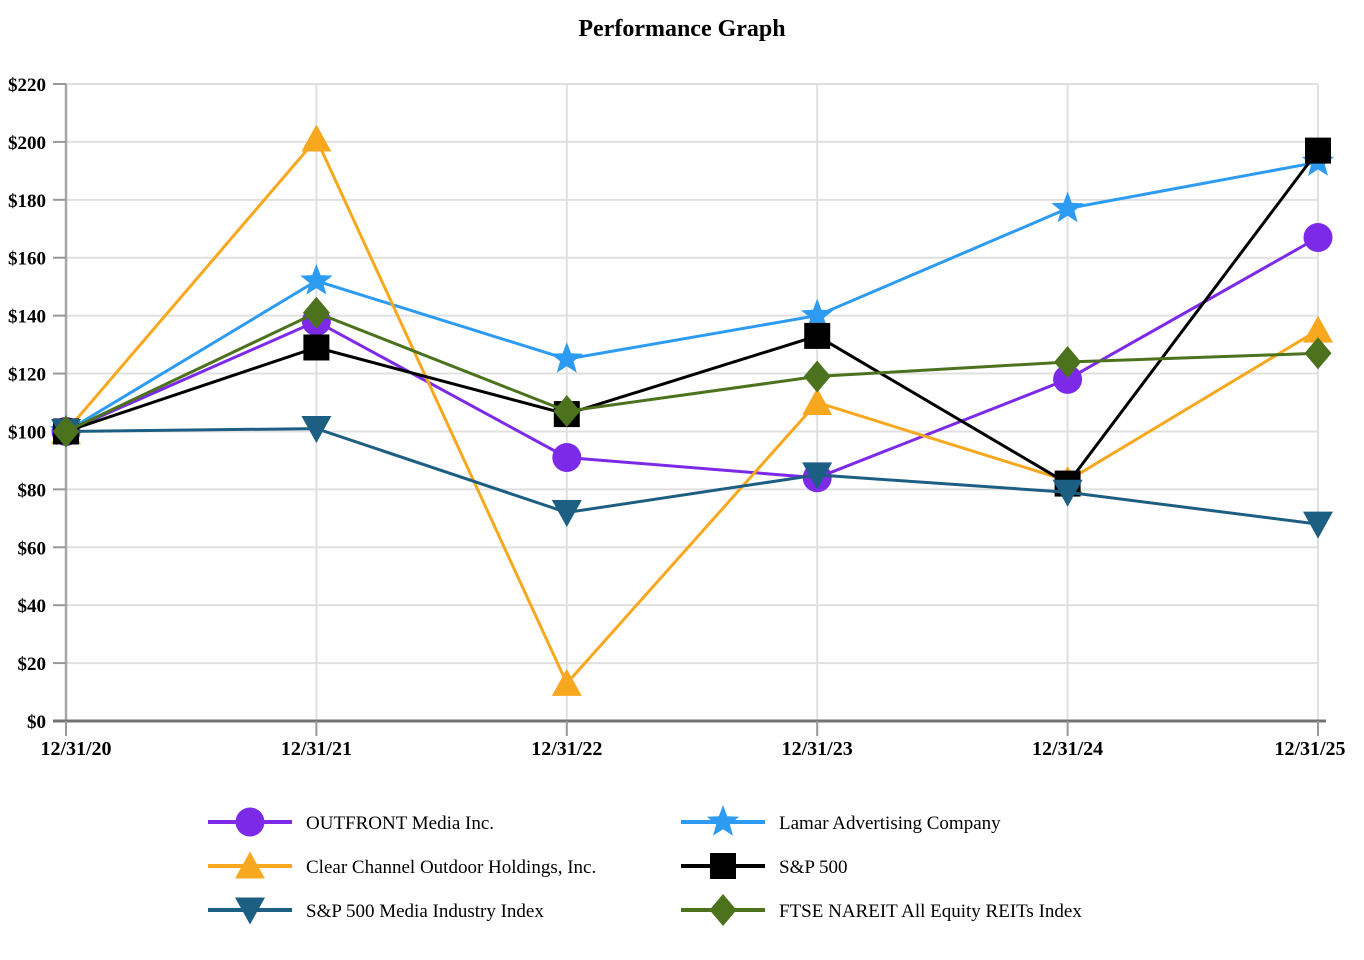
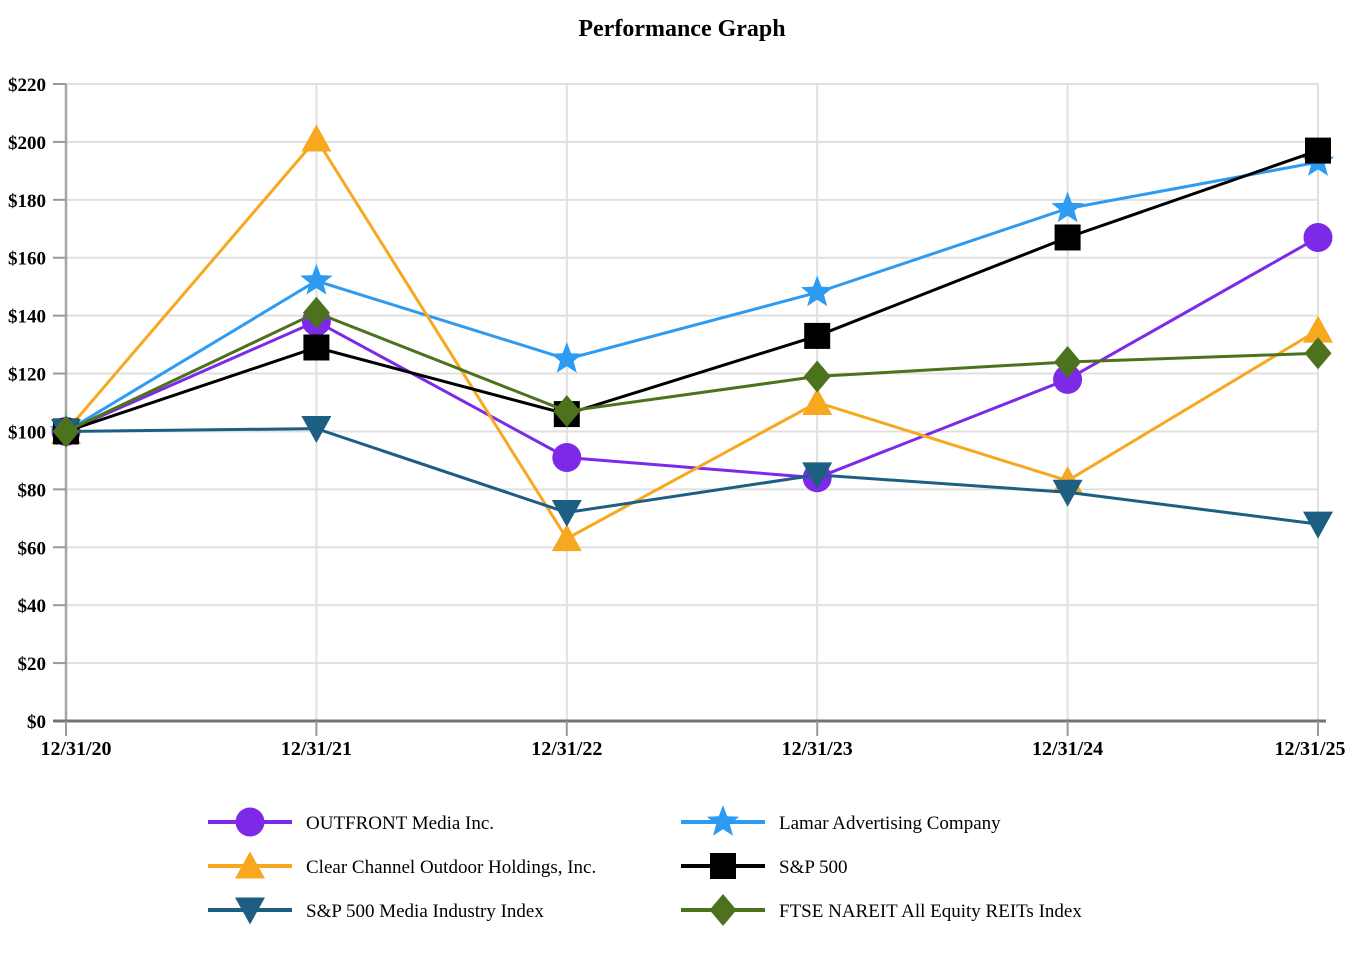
Clear Channel Outdoor Holdings, Inc./12/31/22: $13 -> $63
Lamar Advertising Company/12/31/23: $140 -> $148
S&P 500/12/31/24: $82 -> $167
